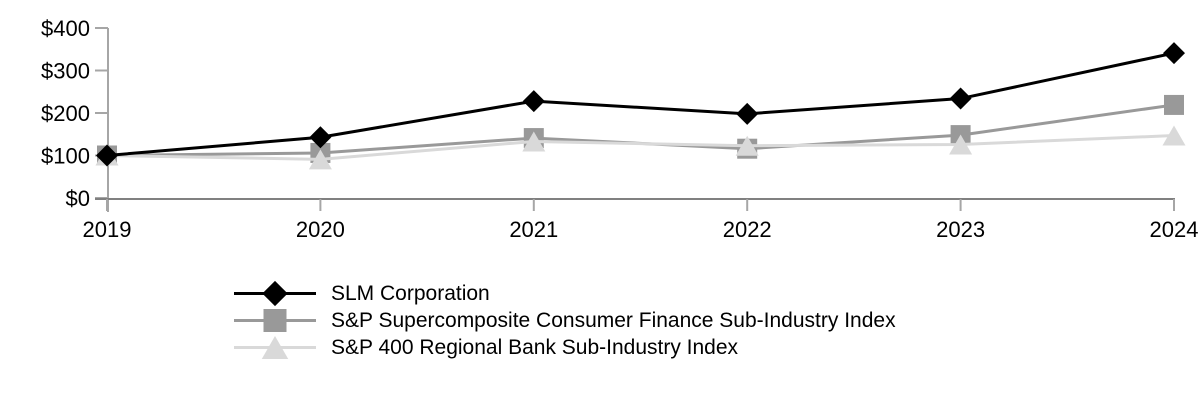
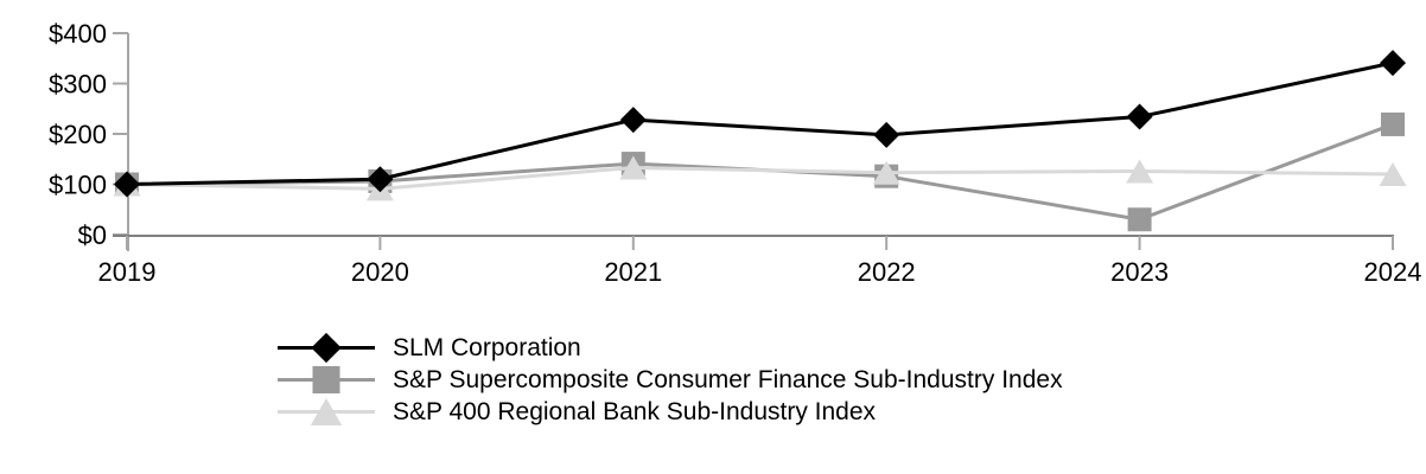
SLM Corporation/2020: $140 -> $110
S&P Supercomposite Consumer Finance Sub-Industry Index/2023: $150 -> $30
S&P 400 Regional Bank Sub-Industry Index/2024: $150 -> $120
